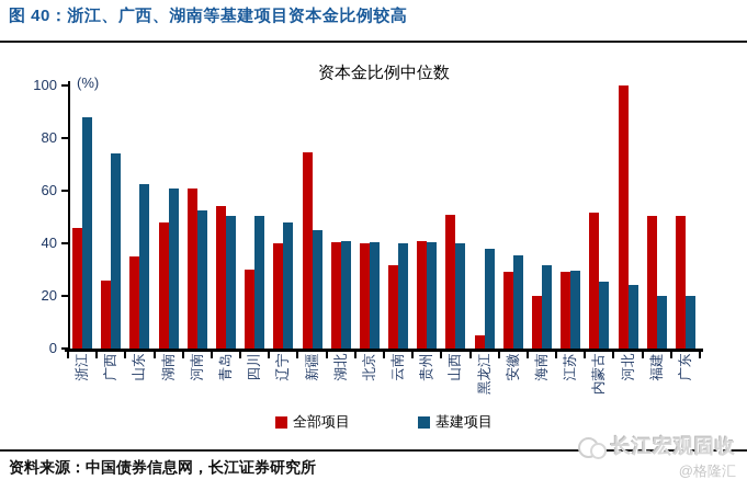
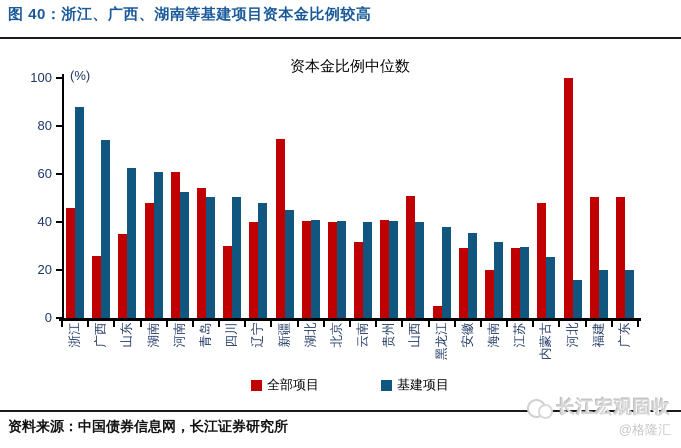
全部项目/内蒙古: 52 -> 48
基建项目/河北: 24 -> 16
